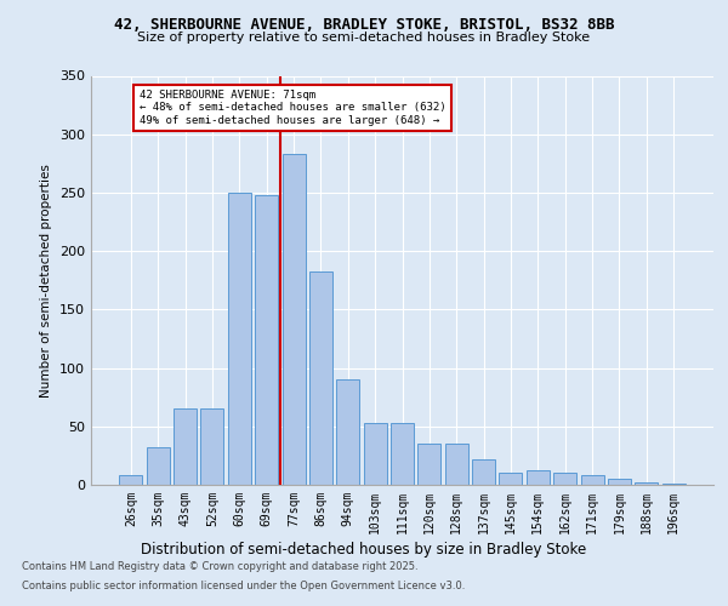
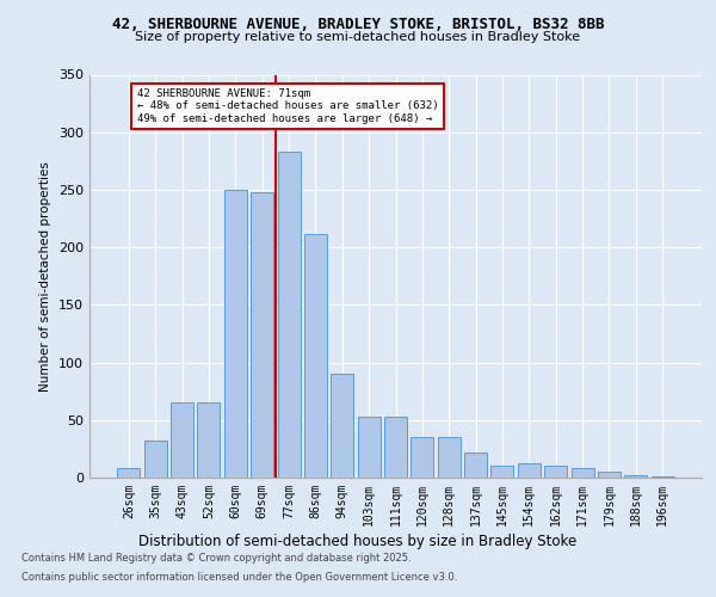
86sqm: 183 -> 212
